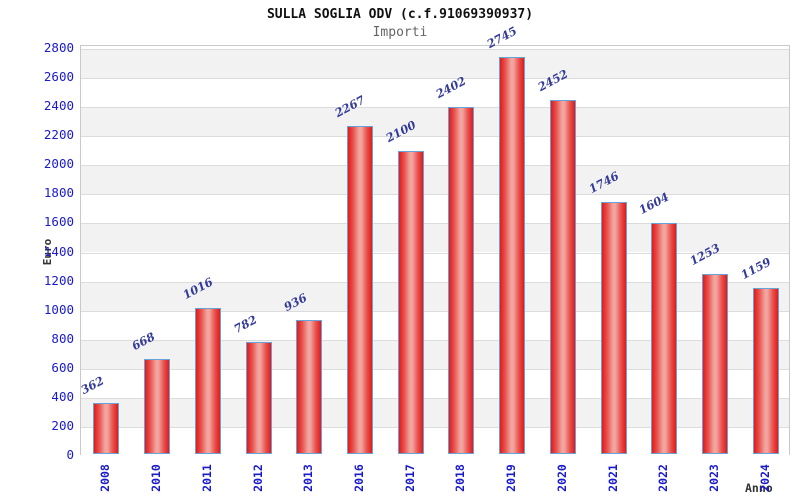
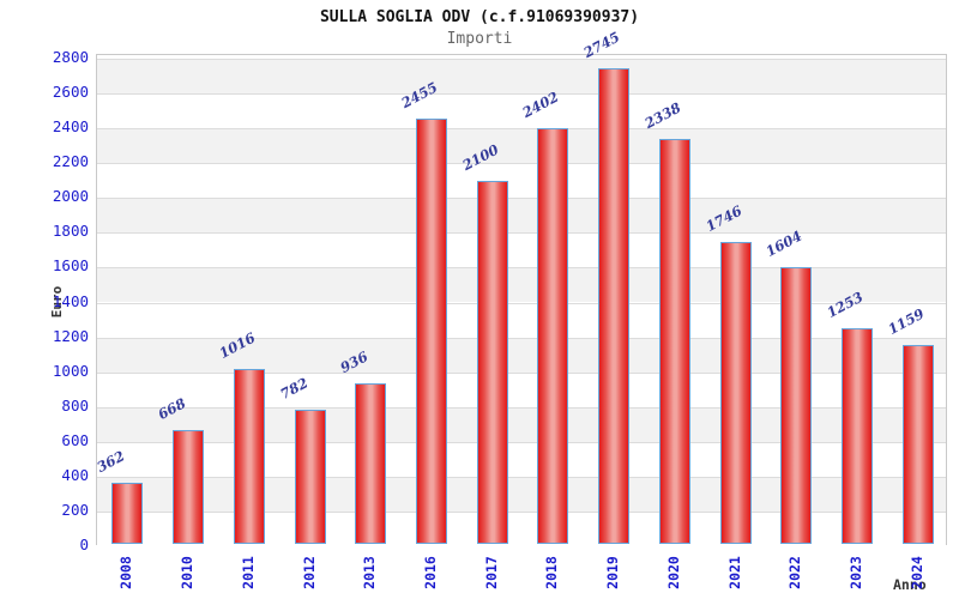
2016: 2267 -> 2455
2020: 2452 -> 2338
